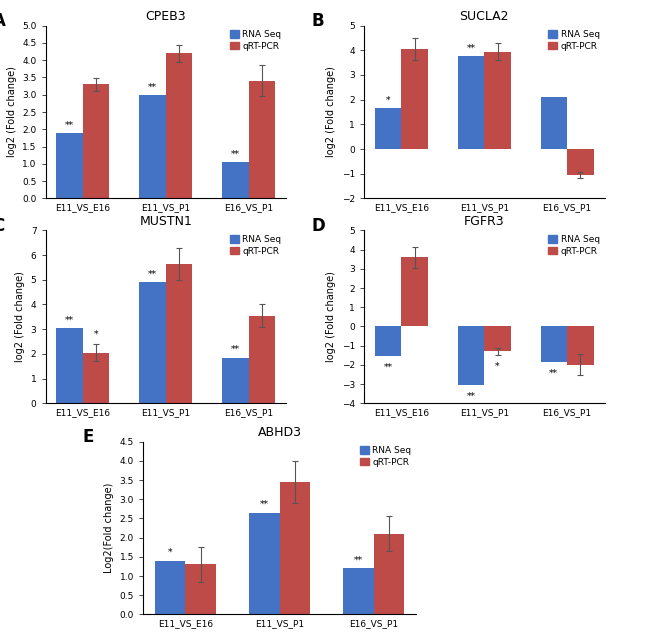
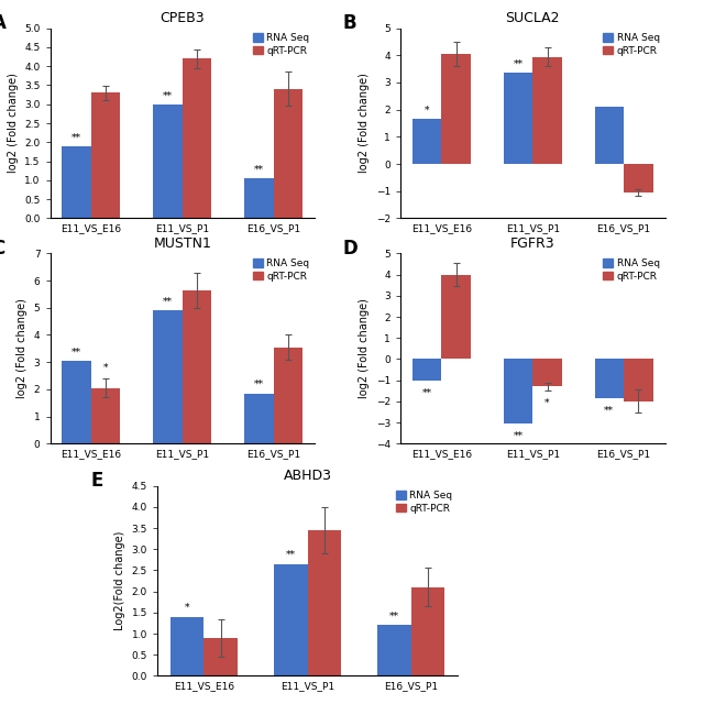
SUCLA2/RNA Seq/E11_VS_P1: 3.75 -> 3.35
FGFR3/RNA Seq/E11_VS_E16: -1.6 -> -1.0
FGFR3/qRT-PCR/E11_VS_E16: 3.6 -> 4.0
ABHD3/qRT-PCR/E11_VS_E16: 1.30 -> 0.90
